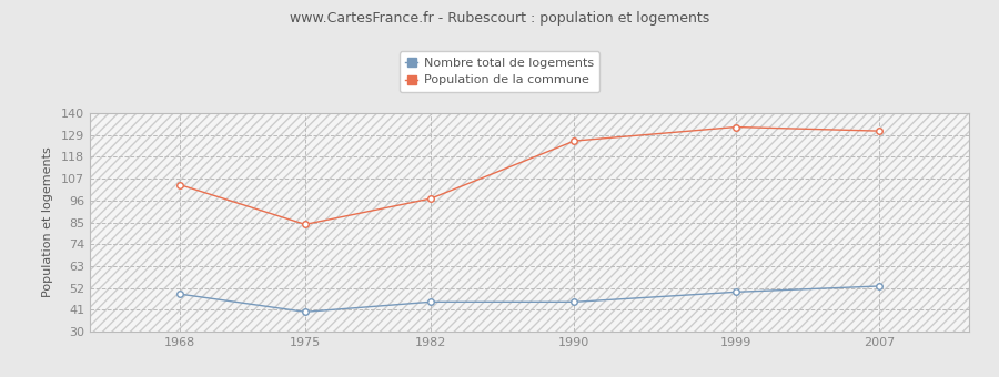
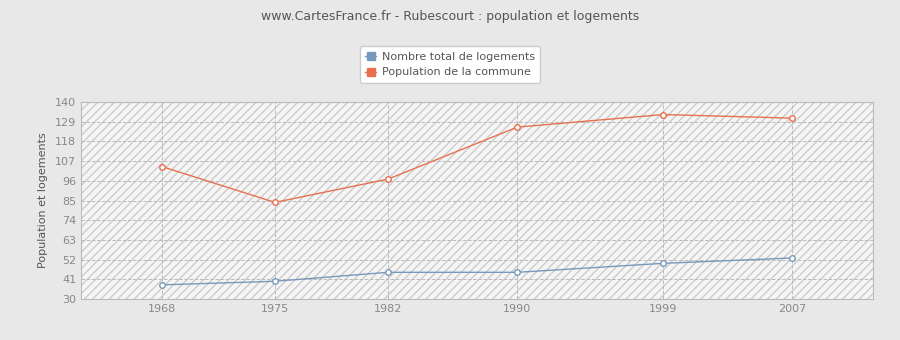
Nombre total de logements/1968: 49 -> 38
